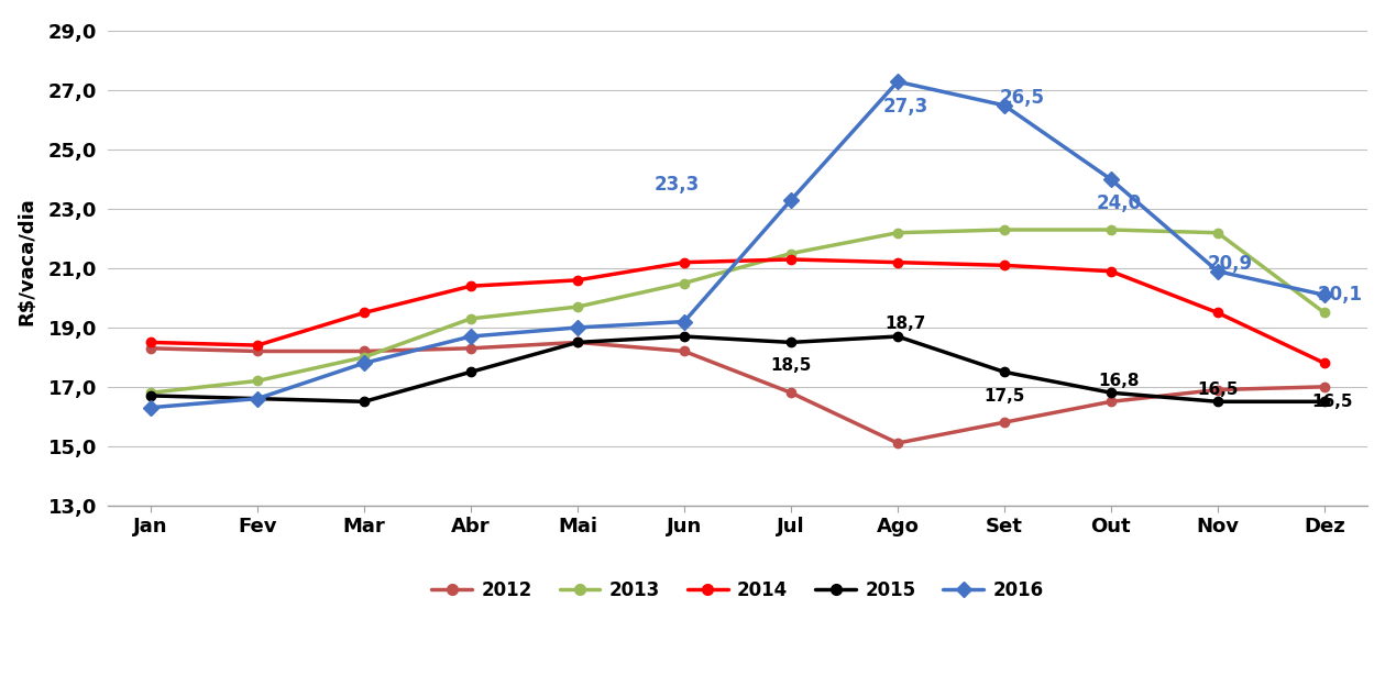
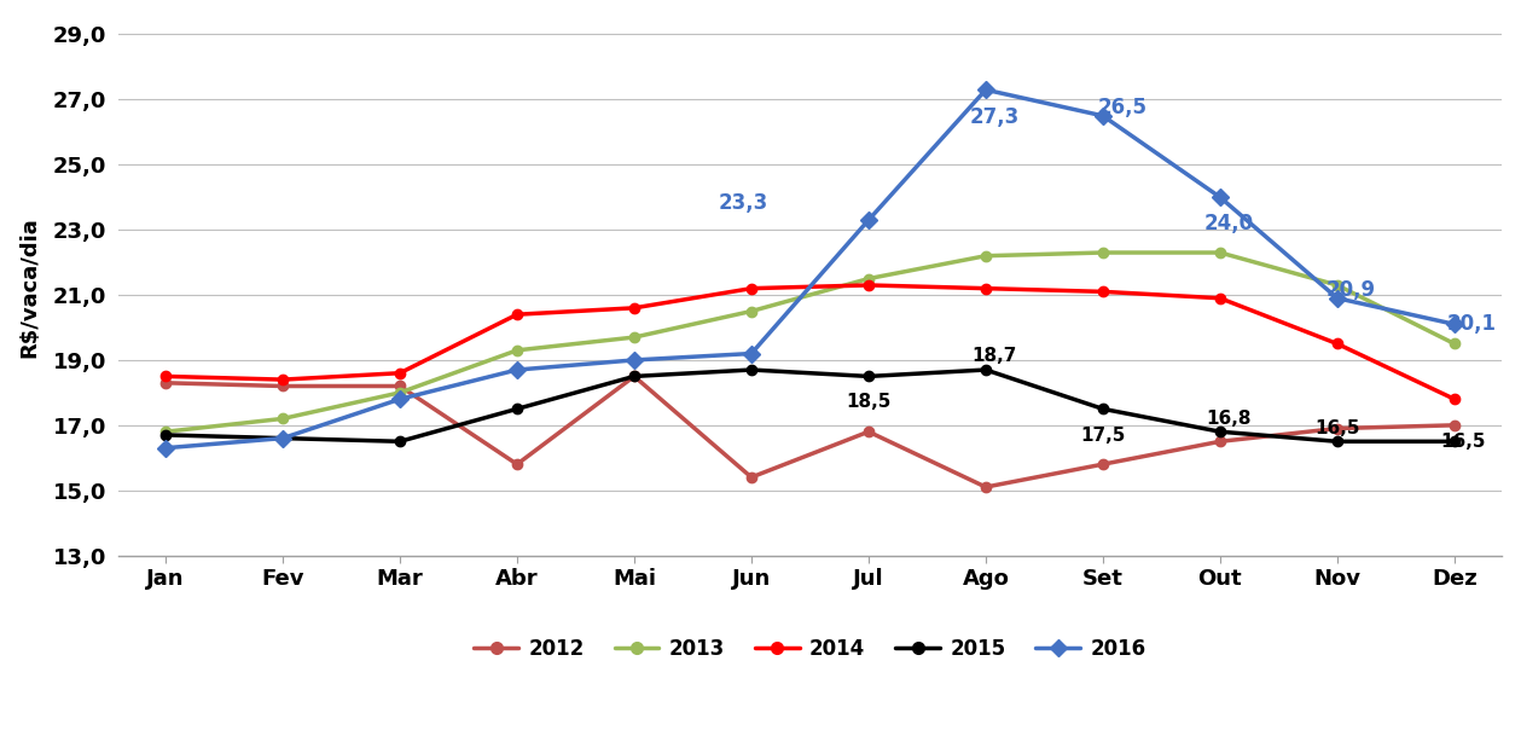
2014/Mar: 19,5 -> 18,6
2012/Abr: 18,3 -> 15,8
2012/Jun: 18,2 -> 15,4
2013/Nov: 22,2 -> 21,3
